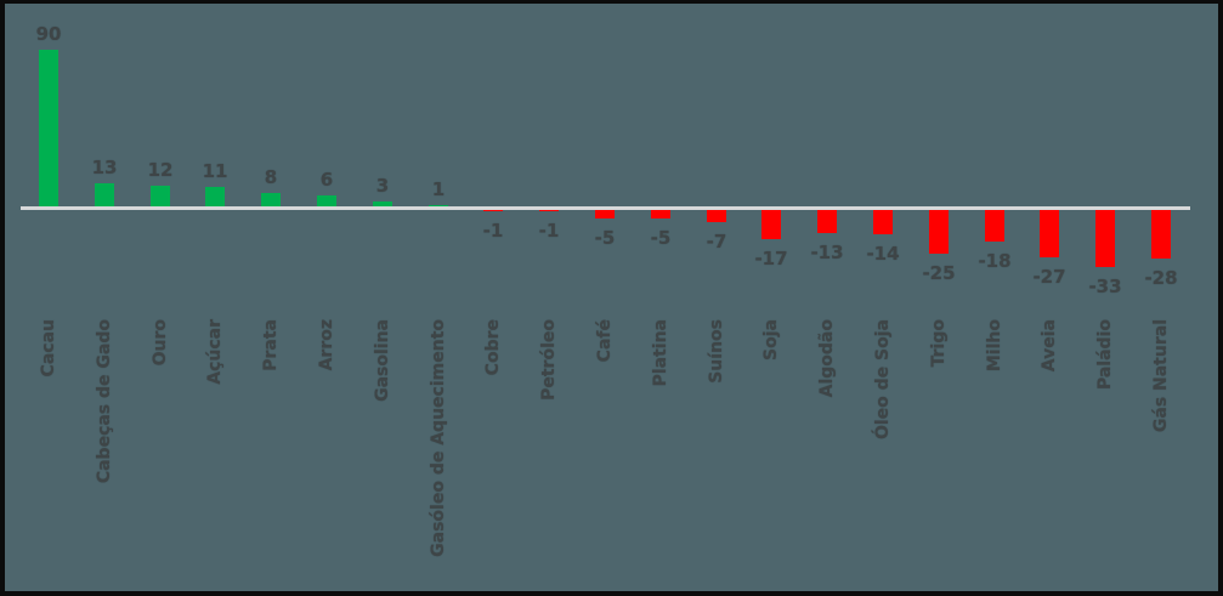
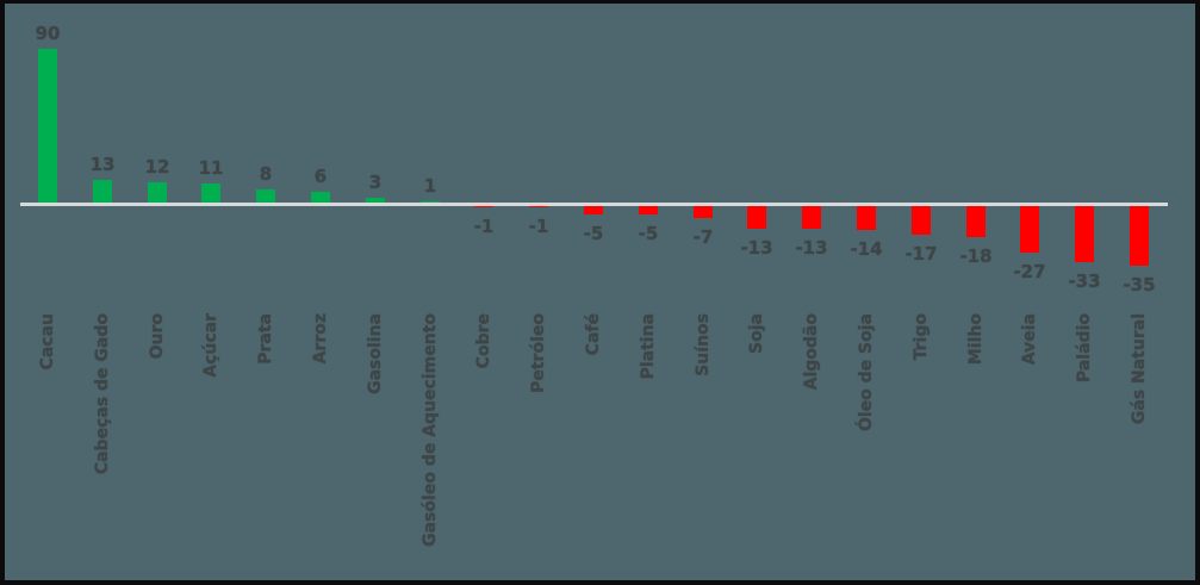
Soja: -17 -> -13
Trigo: -25 -> -17
Gás Natural: -28 -> -35
